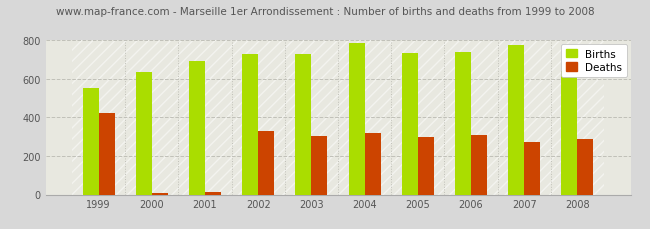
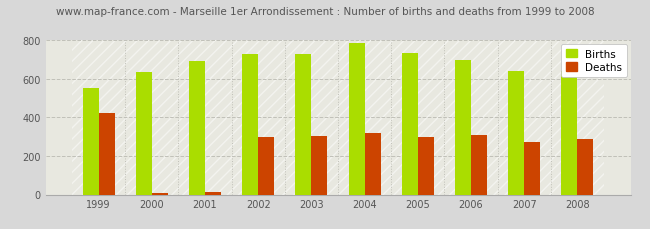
Deaths/2002: 330 -> 300
Births/2006: 740 -> 700
Births/2007: 780 -> 640
